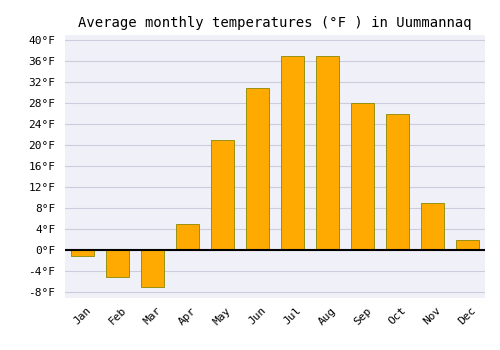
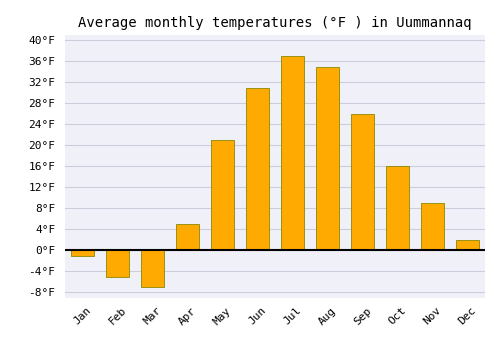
Aug: 37°F -> 35°F
Sep: 28°F -> 26°F
Oct: 26°F -> 16°F
